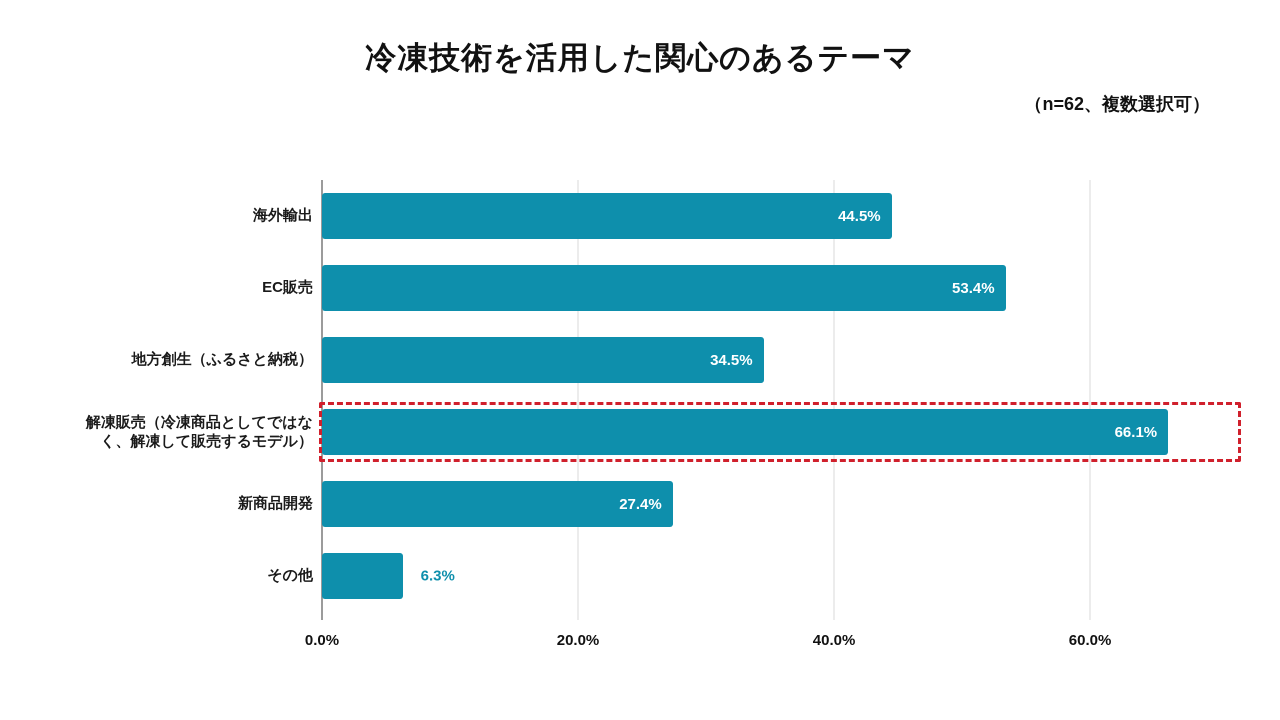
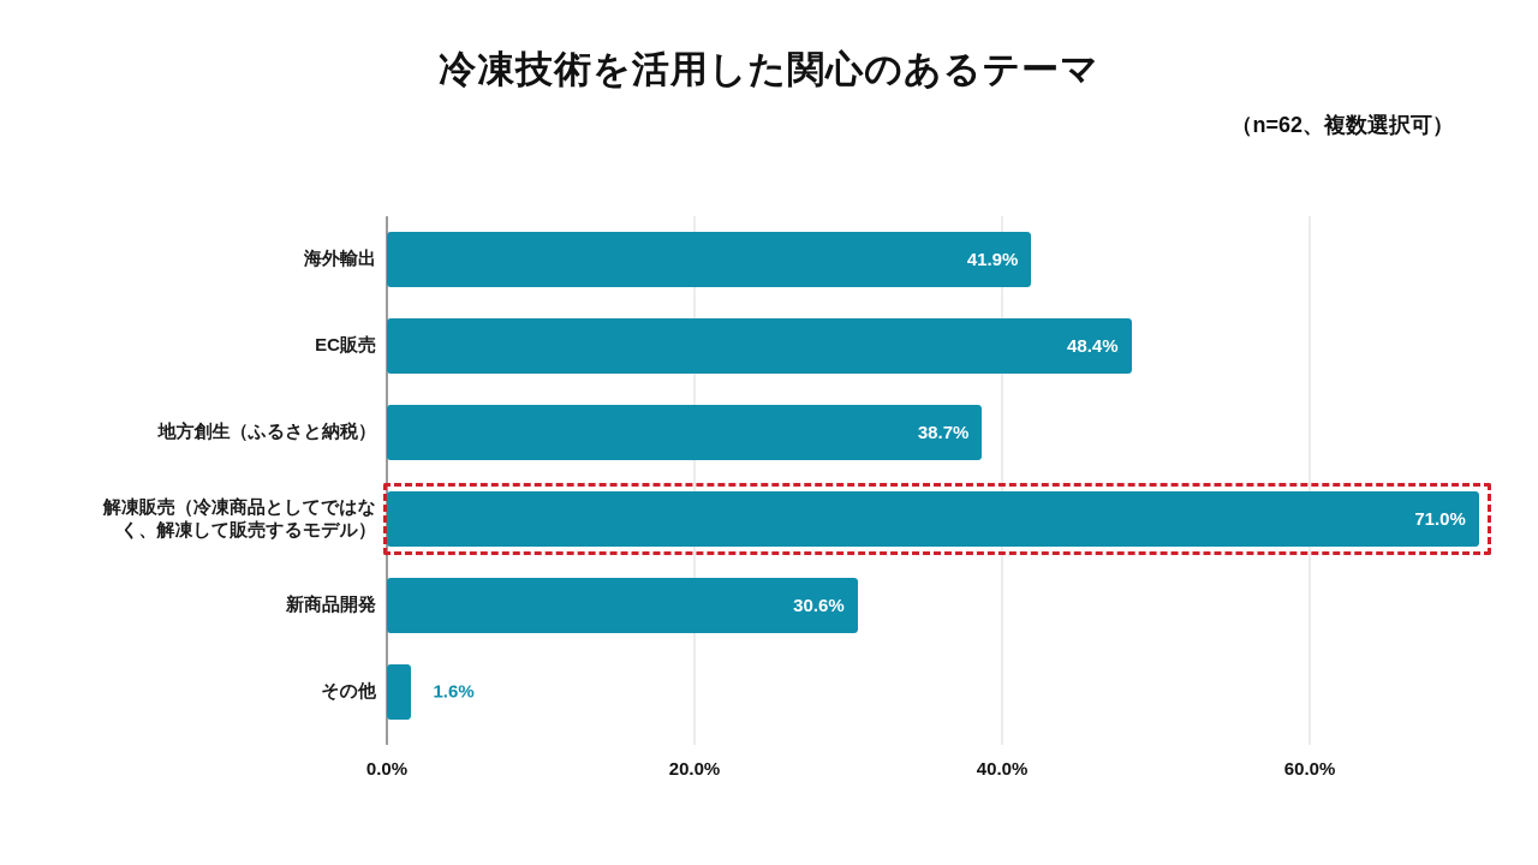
海外輸出: 44.5% -> 41.9%
EC販売: 53.4% -> 48.4%
地方創生（ふるさと納税）: 34.5% -> 38.7%
解凍販売（冷凍商品としてではな く、解凍して販売するモデル）: 66.1% -> 71.0%
新商品開発: 27.4% -> 30.6%
その他: 6.3% -> 1.6%
